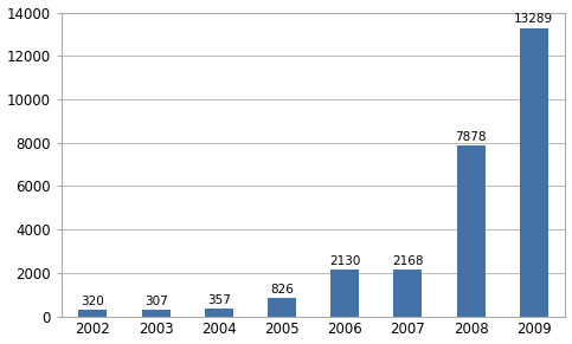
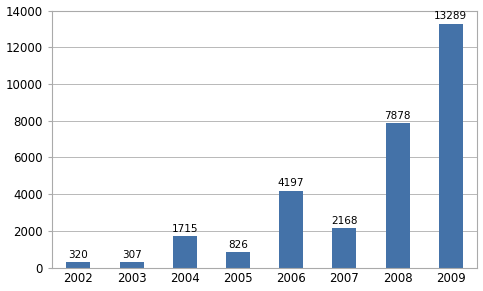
2004: 357 -> 1715
2006: 2130 -> 4197
